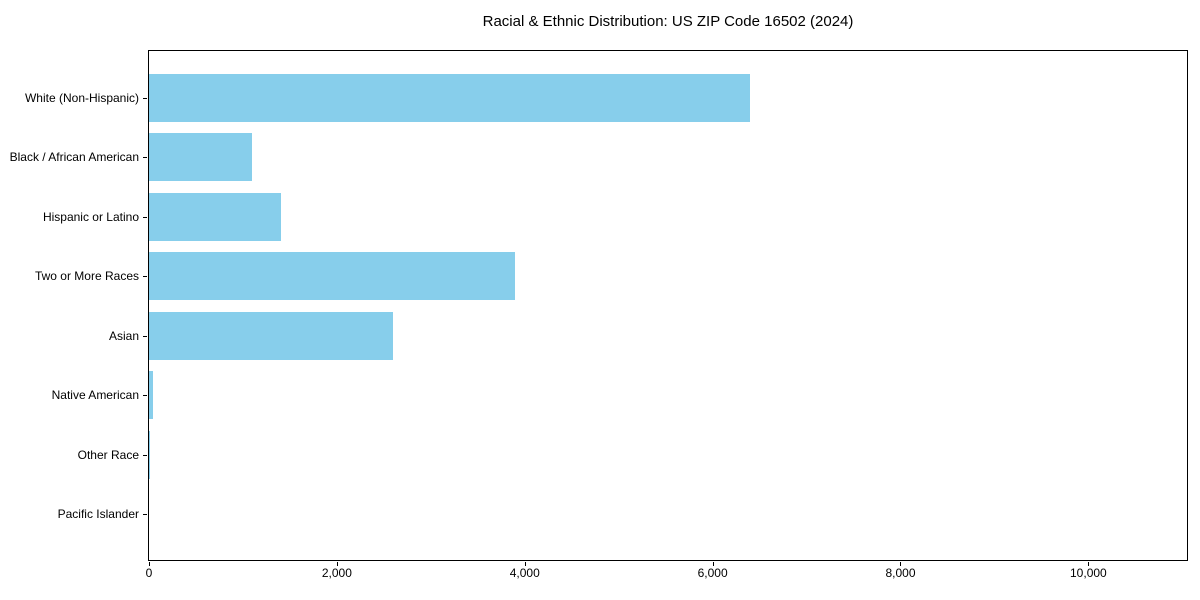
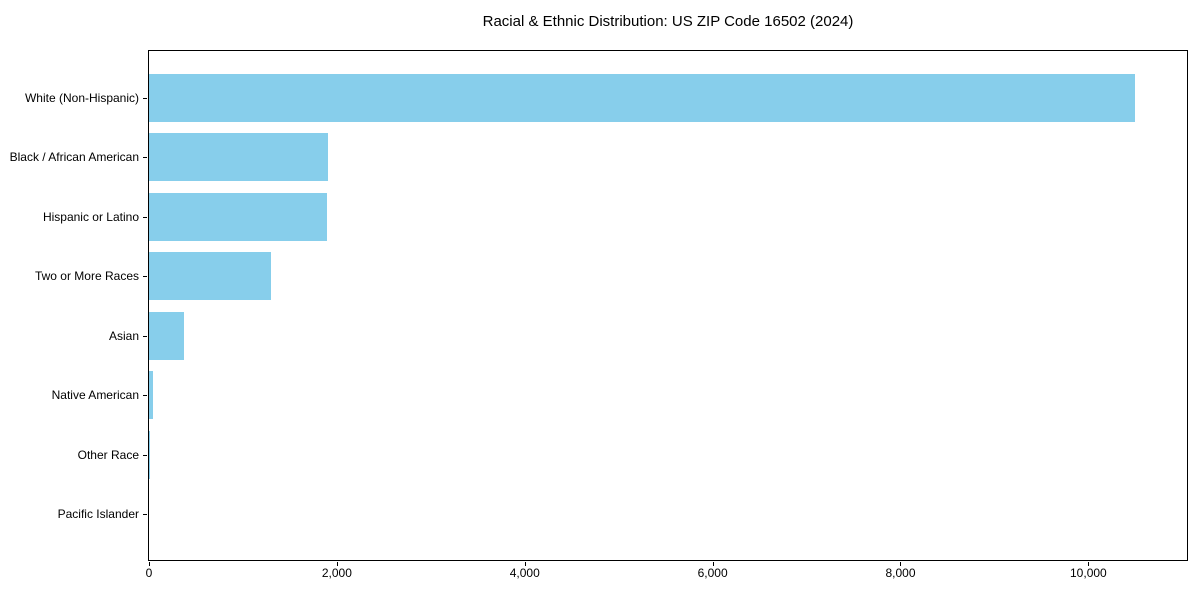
White (Non-Hispanic): 6400 -> 10500
Black / African American: 1100 -> 1900
Hispanic or Latino: 1400 -> 1900
Two or More Races: 3900 -> 1300
Asian: 2600 -> 400
